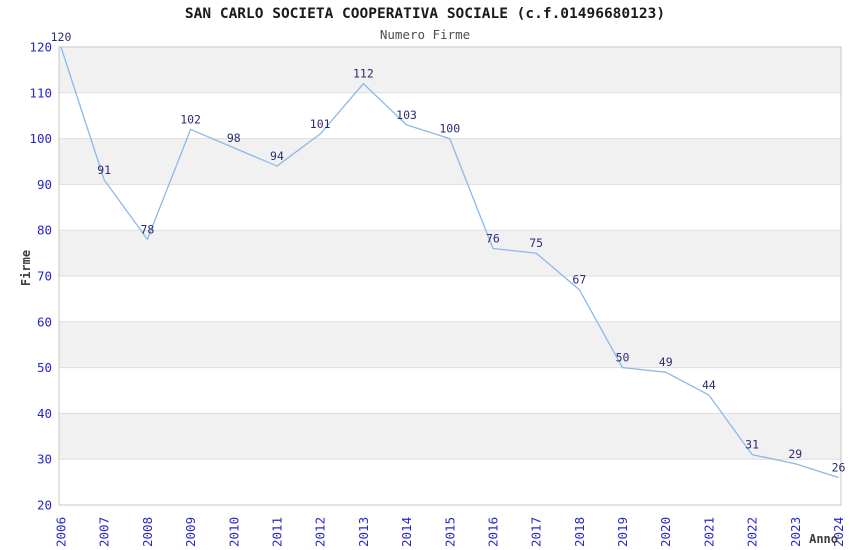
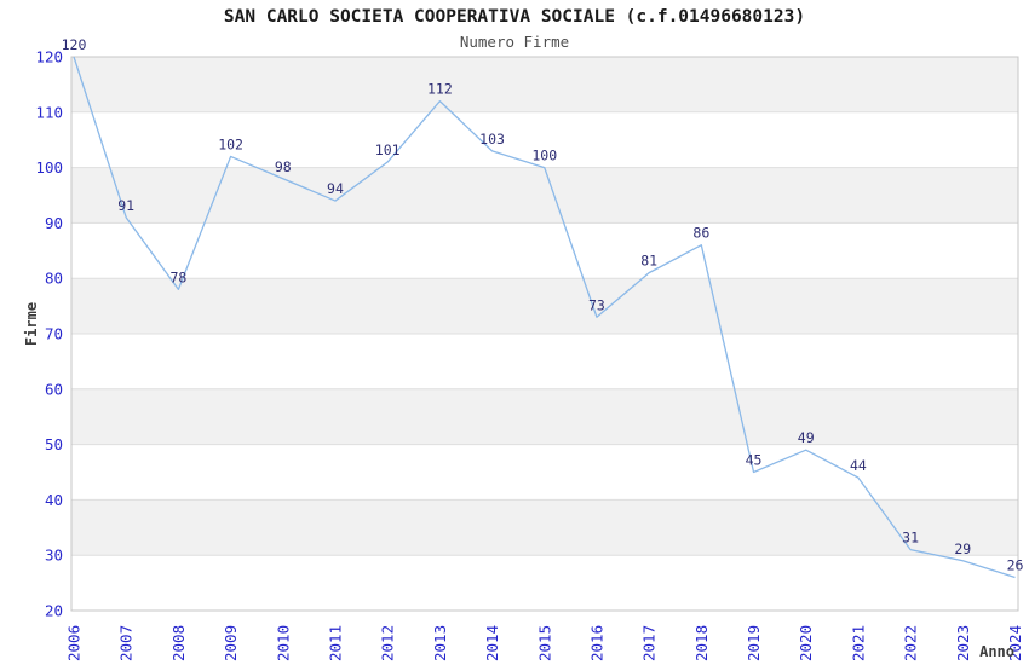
2016: 76 -> 73
2017: 75 -> 81
2018: 67 -> 86
2019: 50 -> 45
